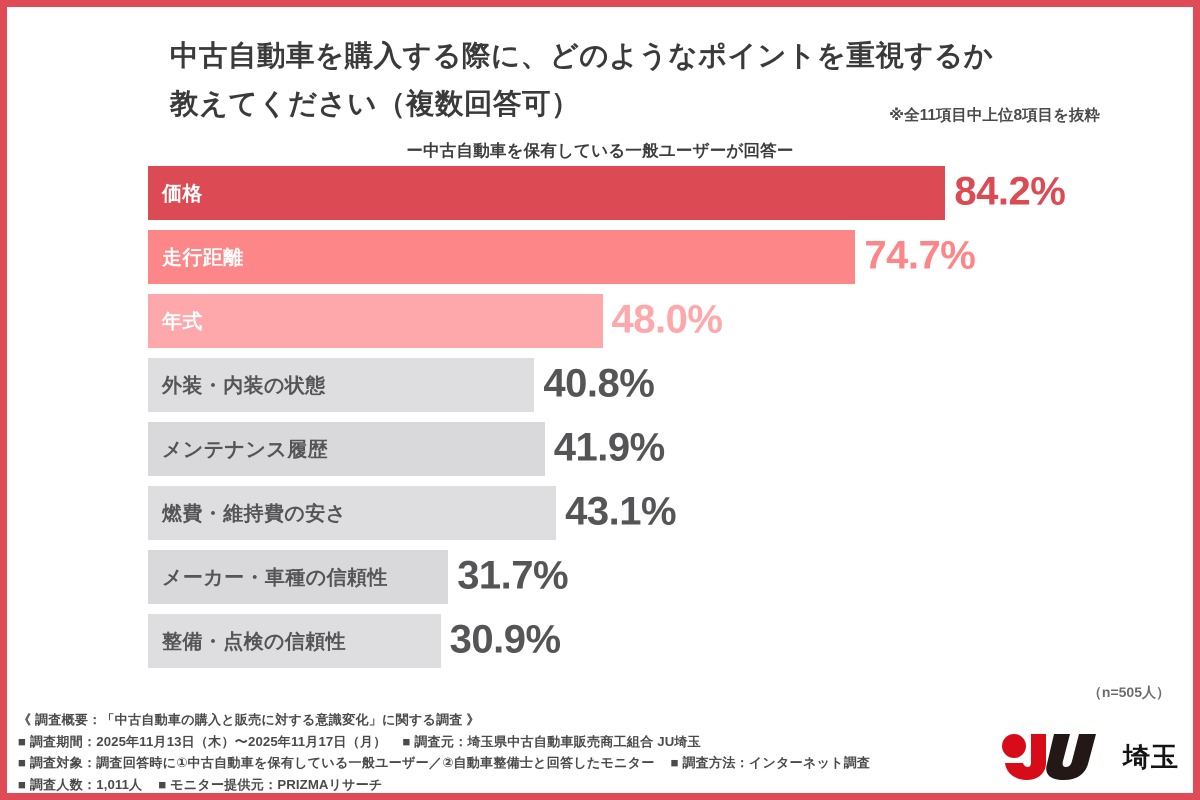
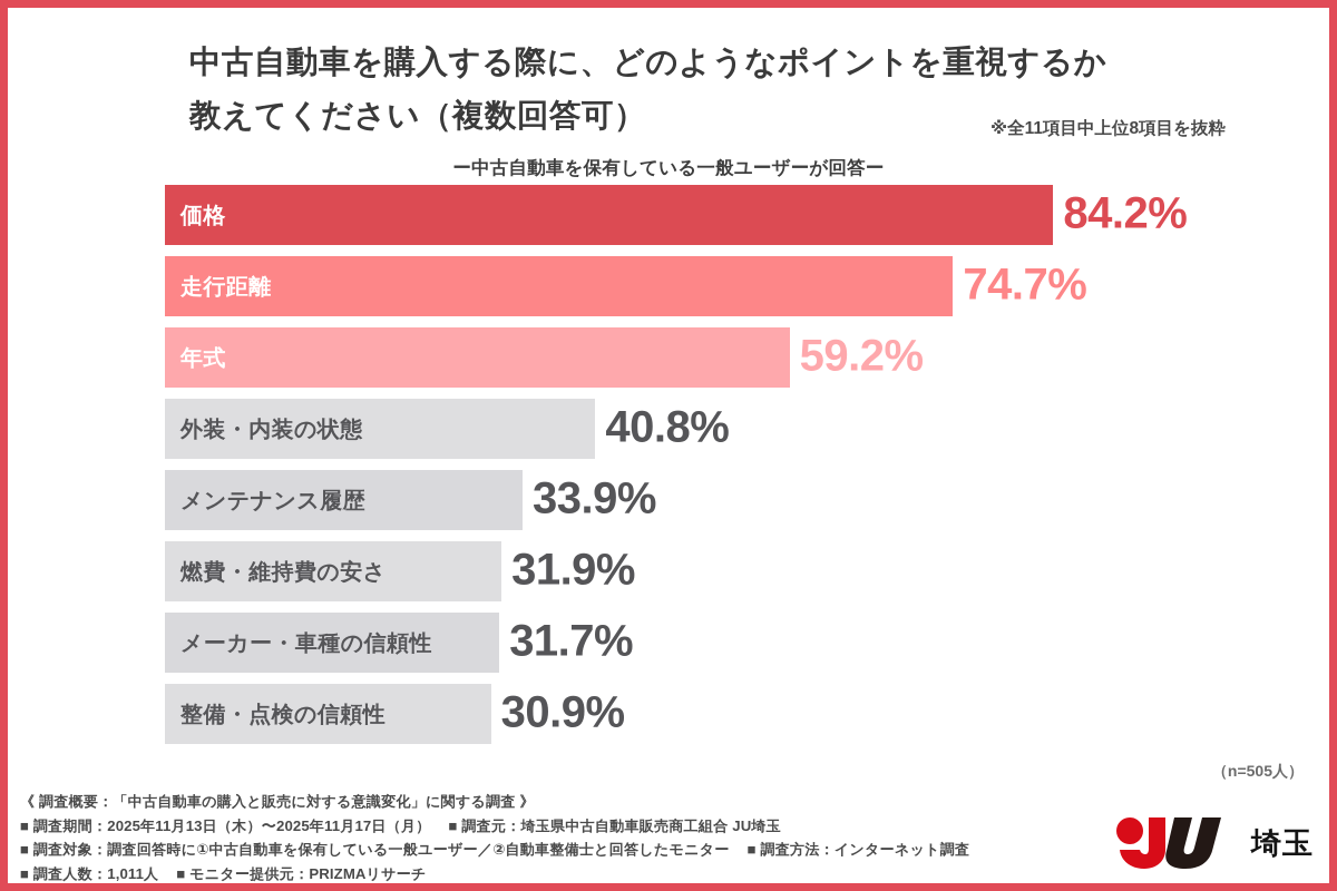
年式: 48.0% -> 59.2%
メンテナンス履歴: 41.9% -> 33.9%
燃費・維持費の安さ: 43.1% -> 31.9%
